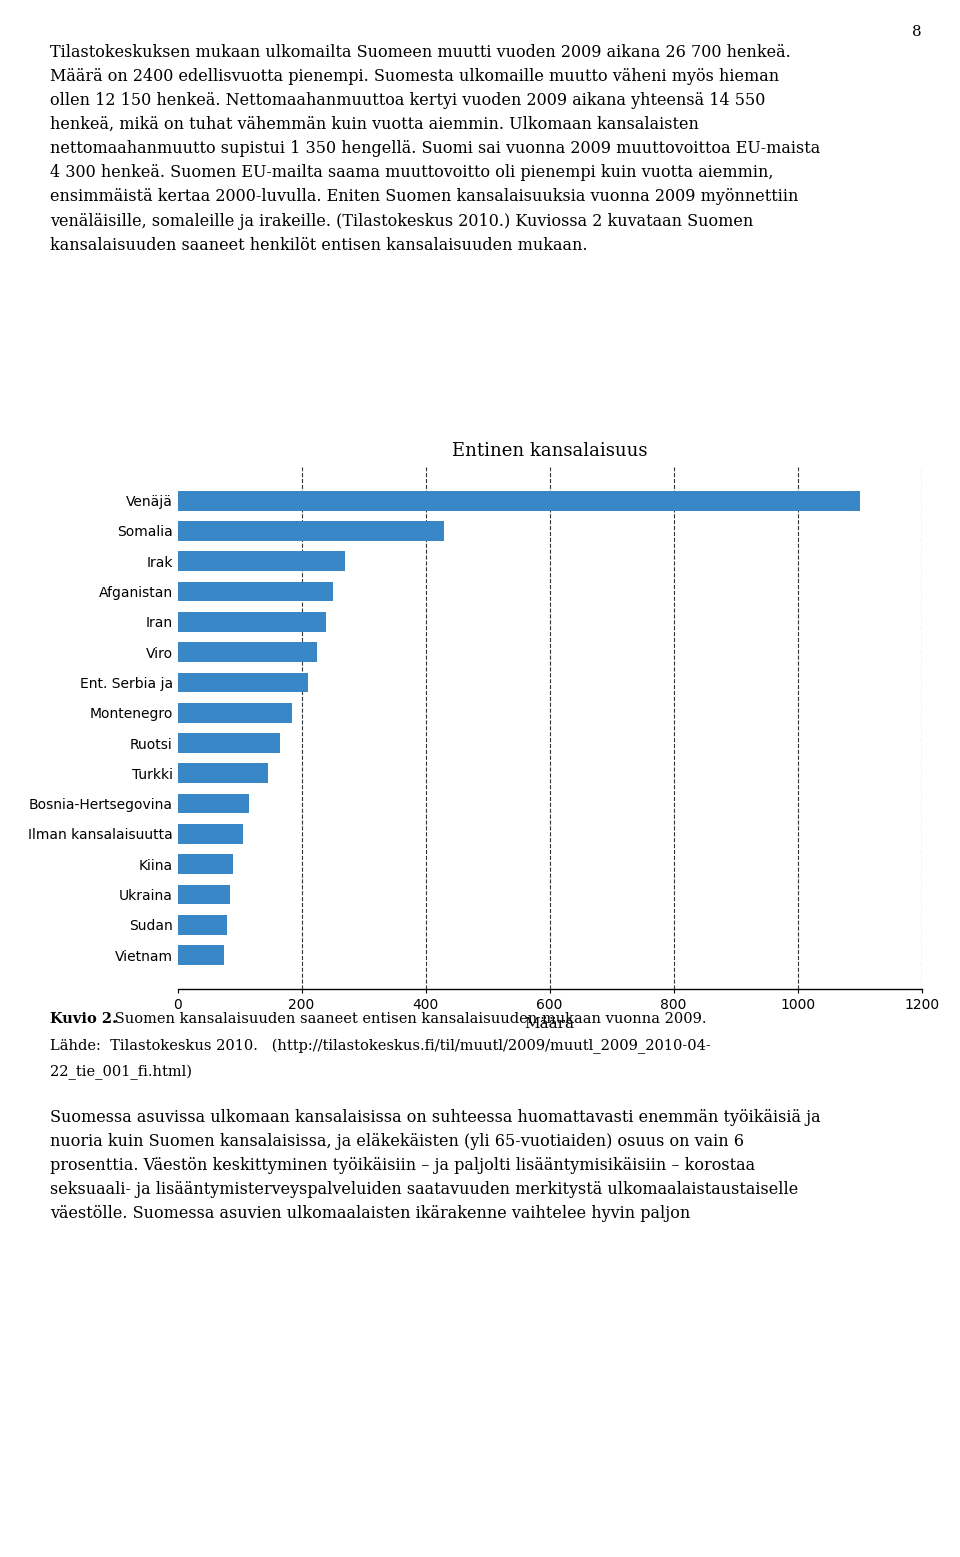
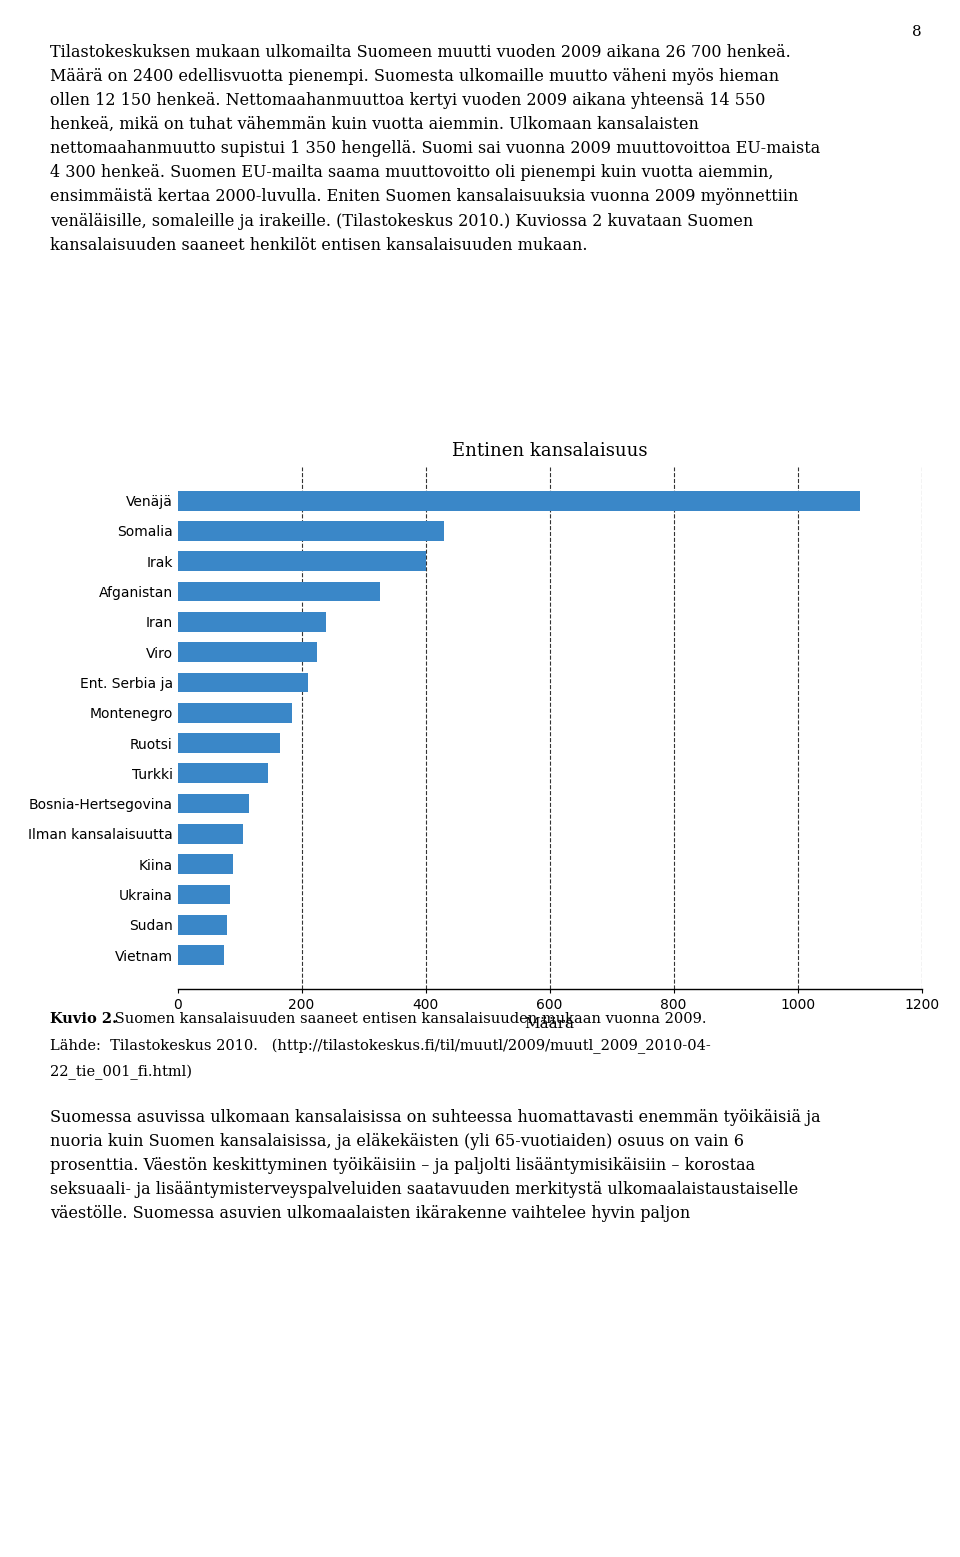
Irak: 270 -> 400
Afganistan: 250 -> 326
